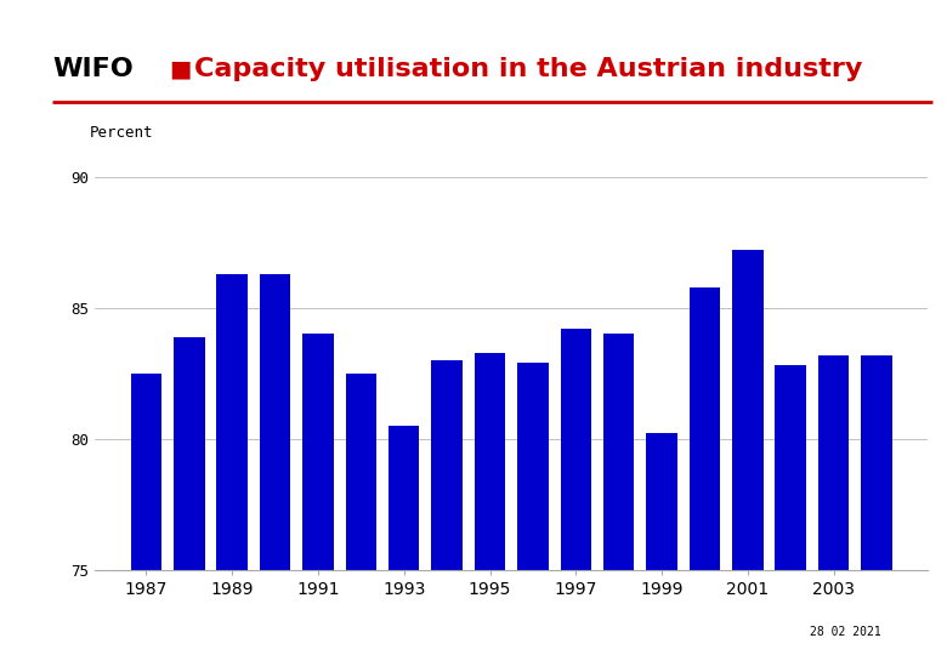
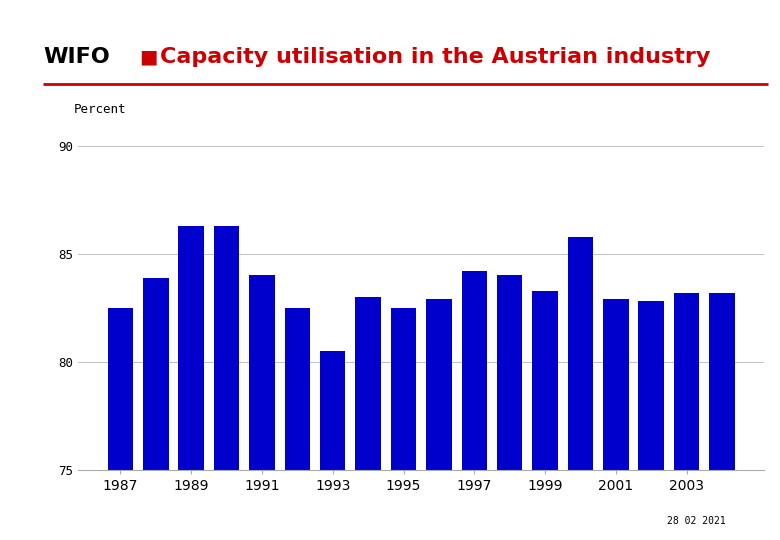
1995: 83.3 -> 82.5
1999: 80.2 -> 83.3
2001: 87.2 -> 82.9
